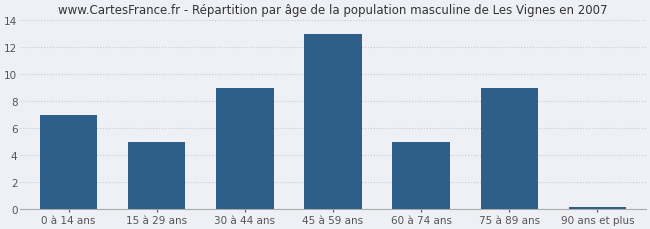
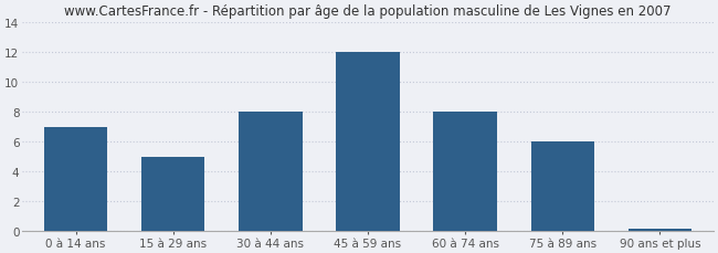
30 à 44 ans: 9.0 -> 8.0
45 à 59 ans: 13.0 -> 12.0
60 à 74 ans: 5.0 -> 8.0
75 à 89 ans: 9.0 -> 6.0
